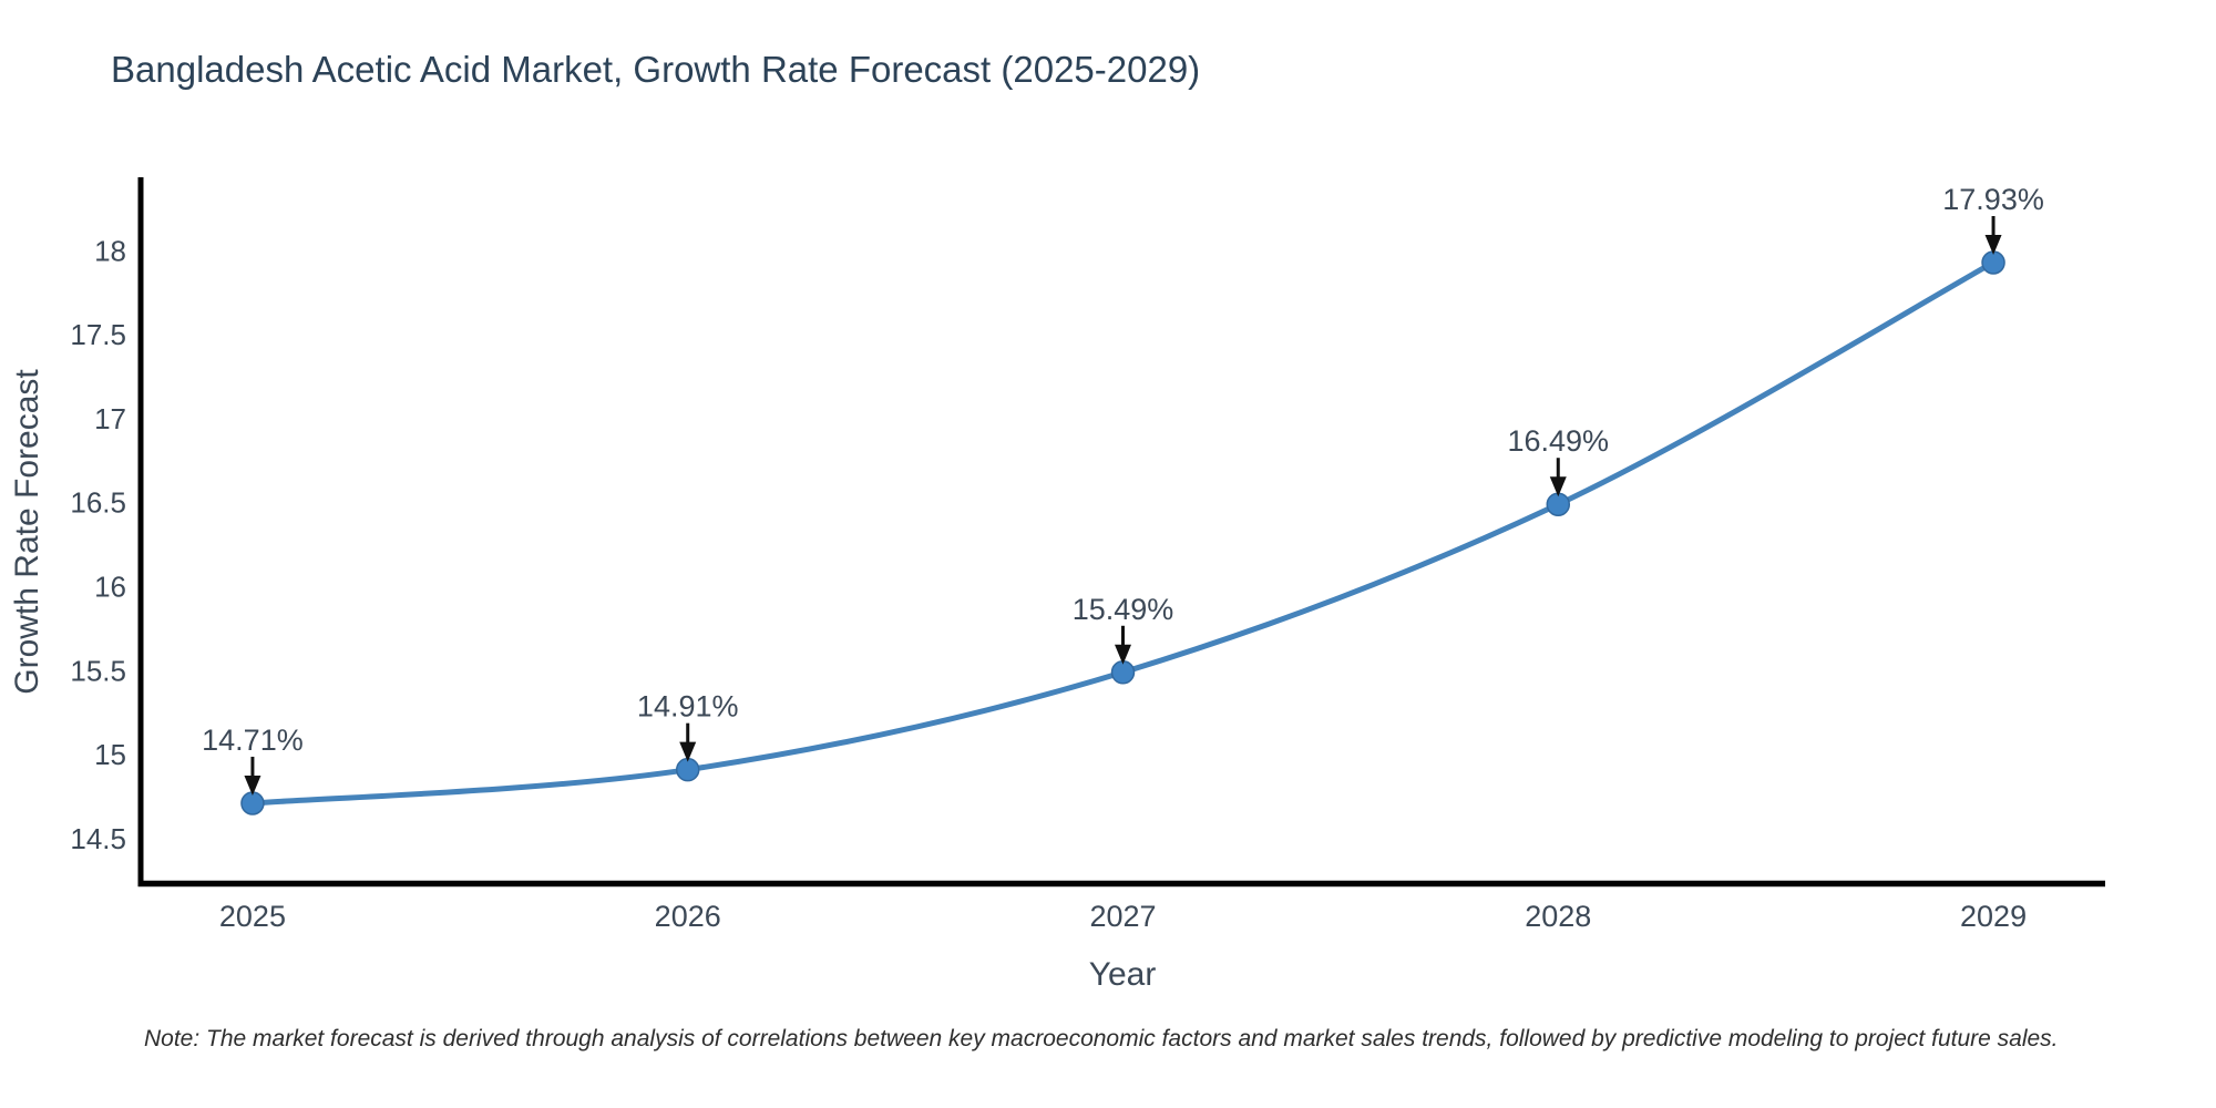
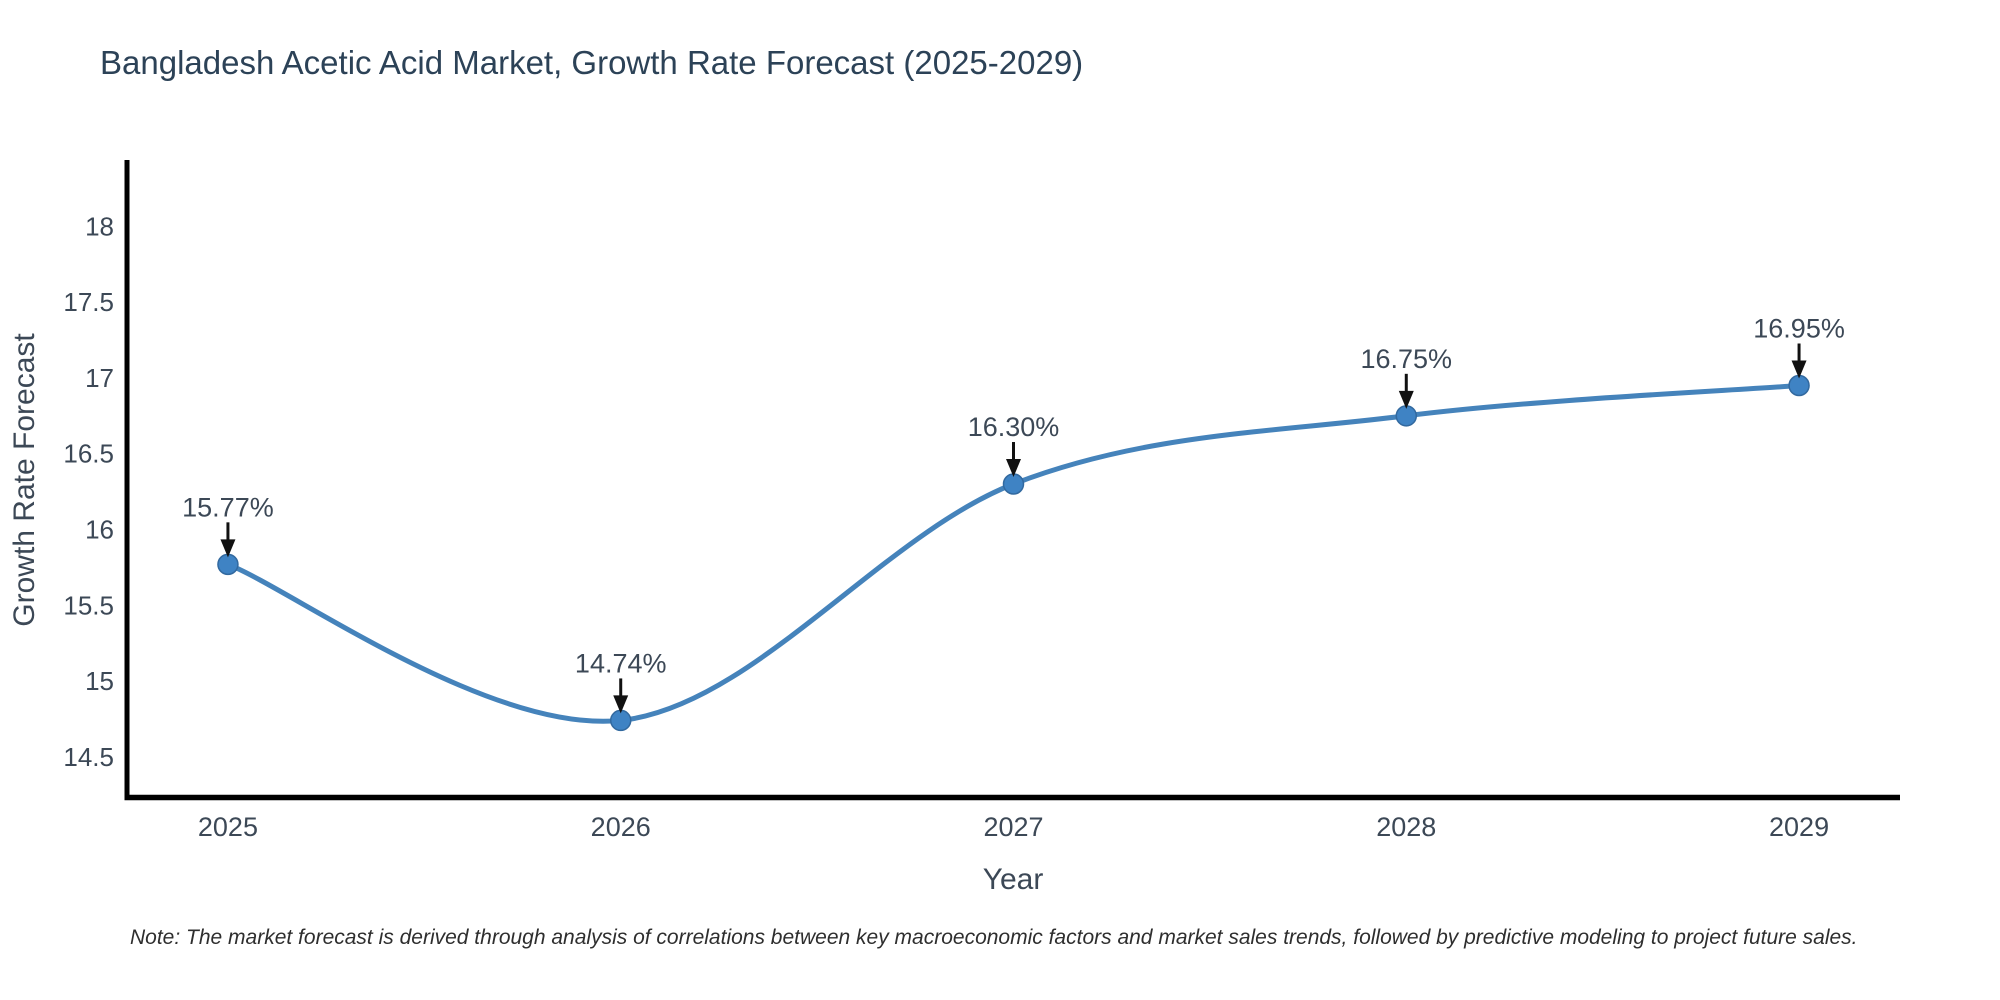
2025: 14.71% -> 15.77%
2026: 14.91% -> 14.74%
2027: 15.49% -> 16.30%
2028: 16.49% -> 16.75%
2029: 17.93% -> 16.95%
